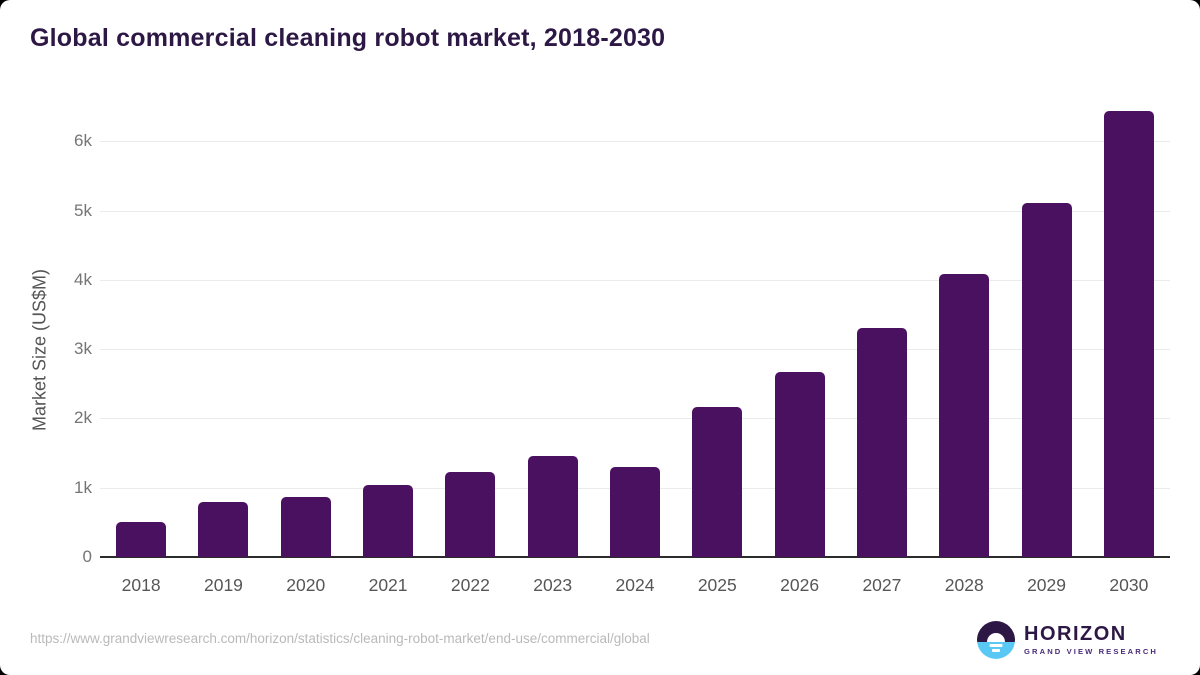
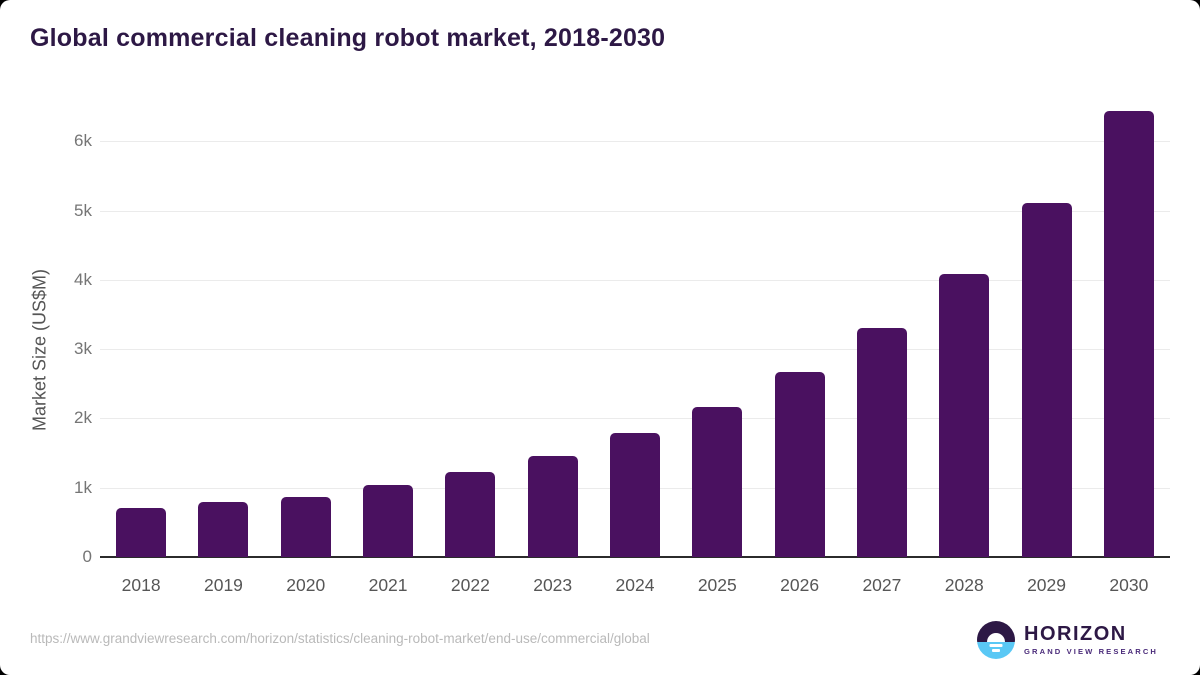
2018: 0.5k -> 0.7k
2024: 1.3k -> 1.8k
